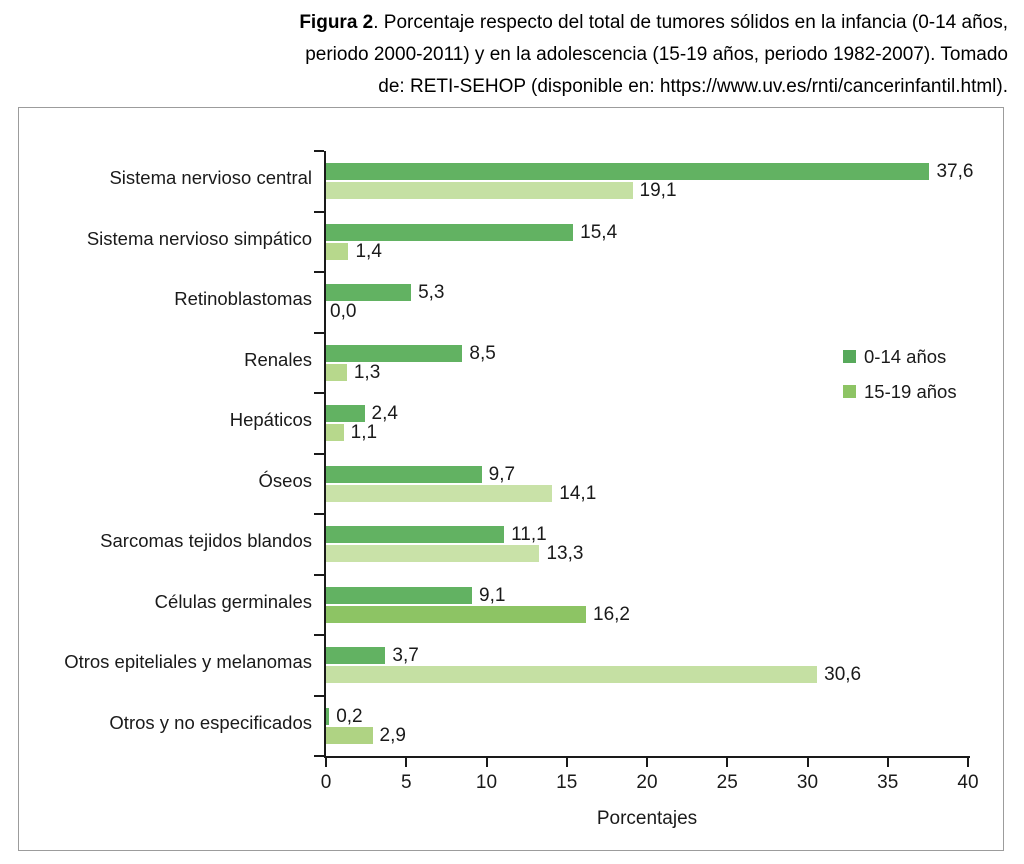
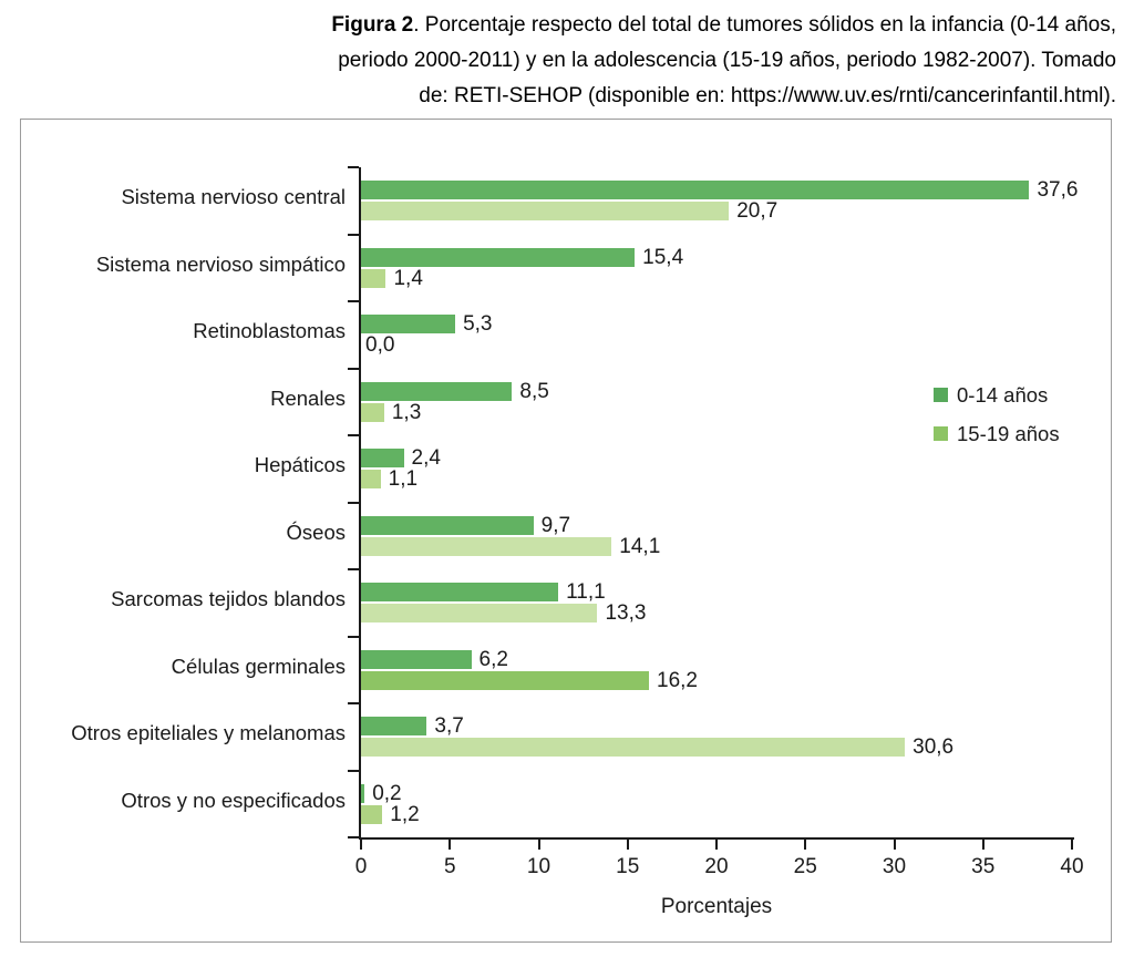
15-19 años/Sistema nervioso central: 19,1 -> 20,7
0-14 años/Células germinales: 9,1 -> 6,2
15-19 años/Otros y no especificados: 2,9 -> 1,2
